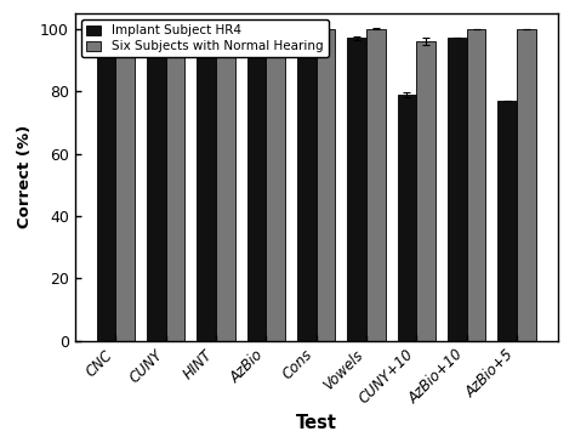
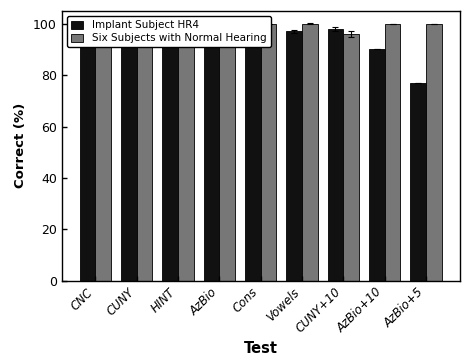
Implant Subject HR4/CUNY+10: 79 -> 98
Implant Subject HR4/AzBio+10: 97 -> 90
